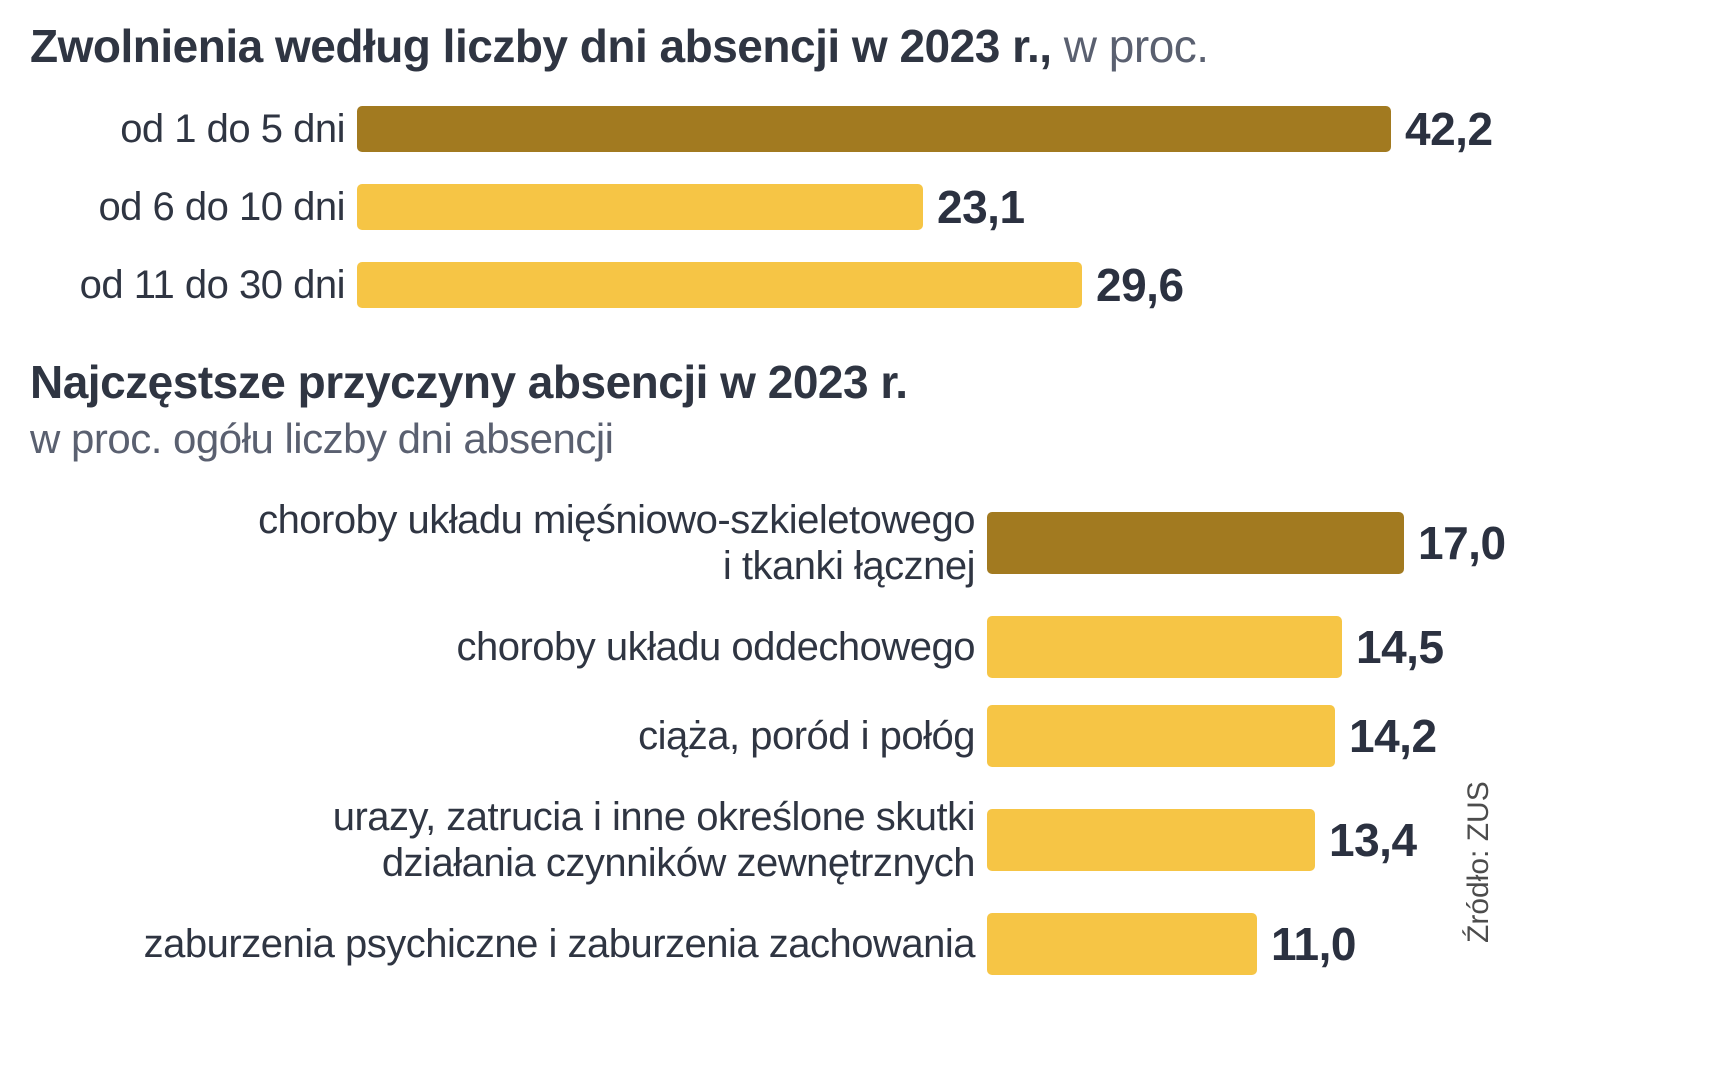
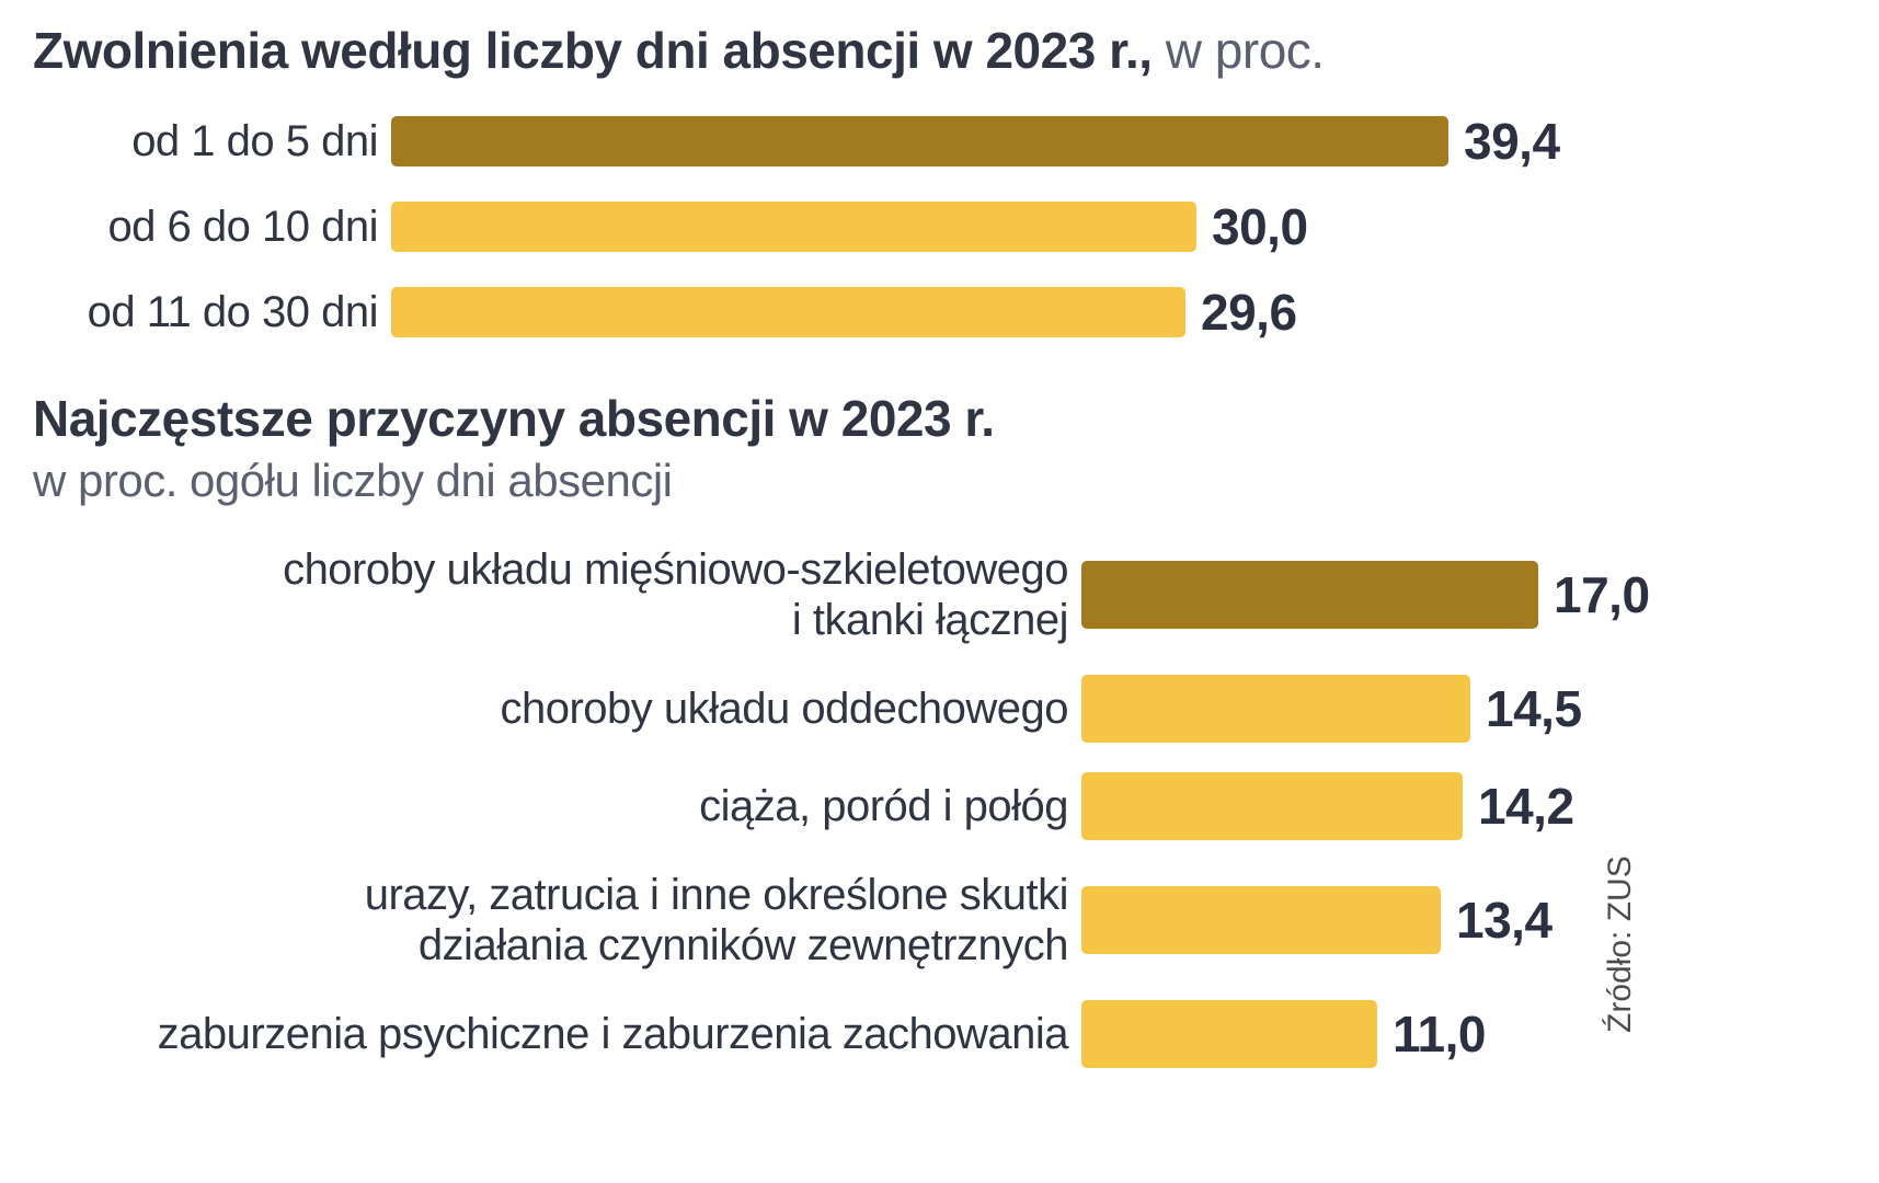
Zwolnienia według liczby dni absencji w 2023 r.,/od 1 do 5 dni: 42,2 -> 39,4
Zwolnienia według liczby dni absencji w 2023 r.,/od 6 do 10 dni: 23,1 -> 30,0
